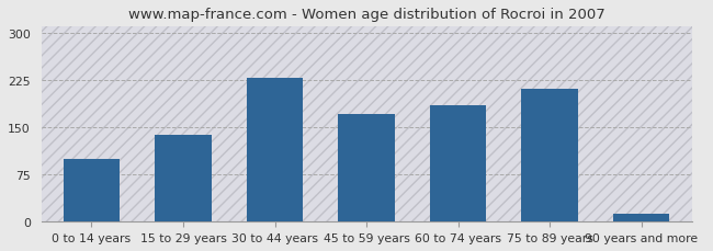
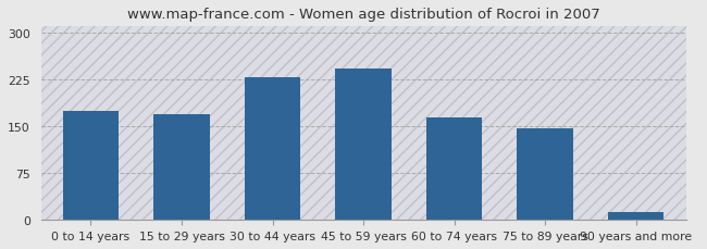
0 to 14 years: 100 -> 175
15 to 29 years: 138 -> 170
45 to 59 years: 172 -> 243
60 to 74 years: 186 -> 165
75 to 89 years: 212 -> 147
